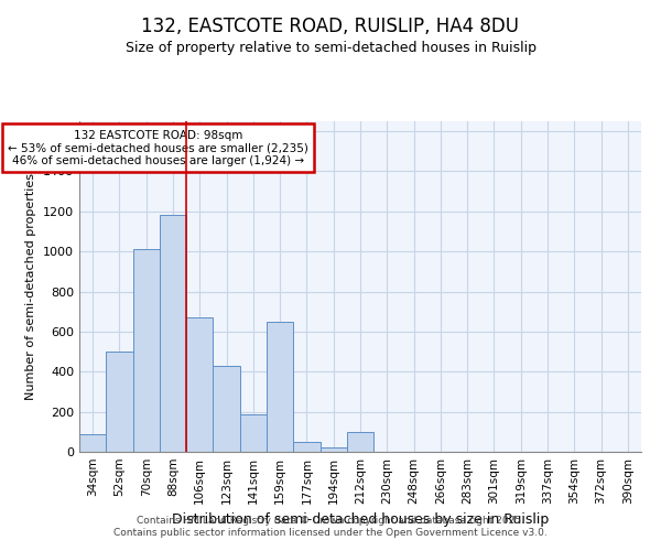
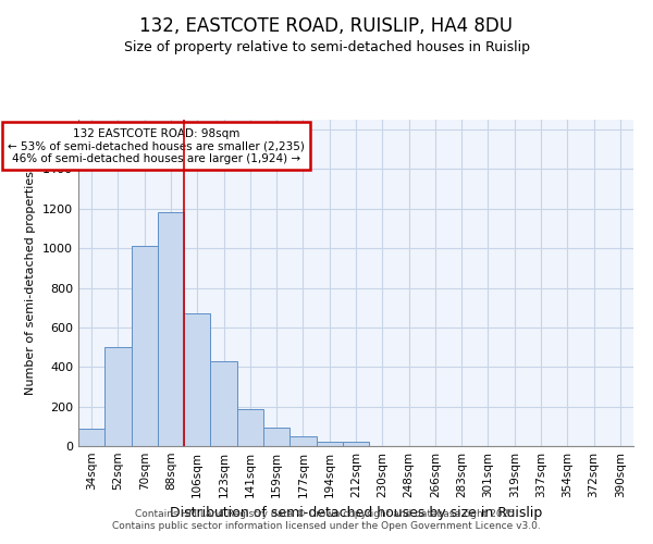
159sqm: 650 -> 100
212sqm: 100 -> 20
